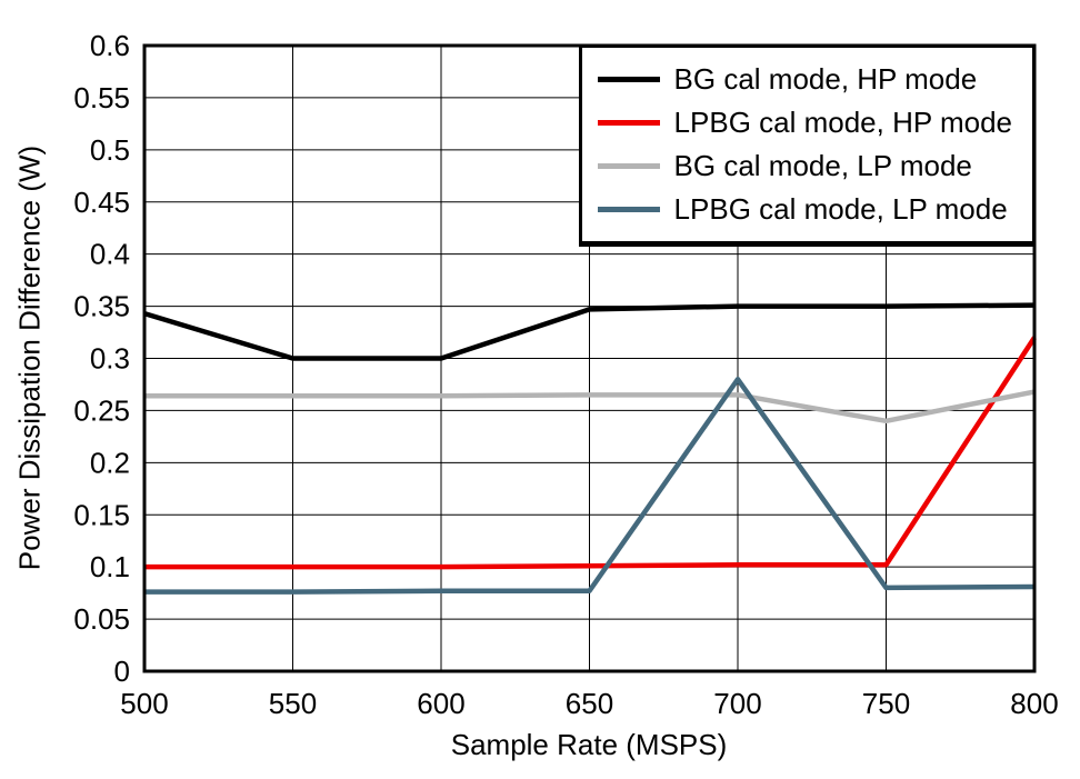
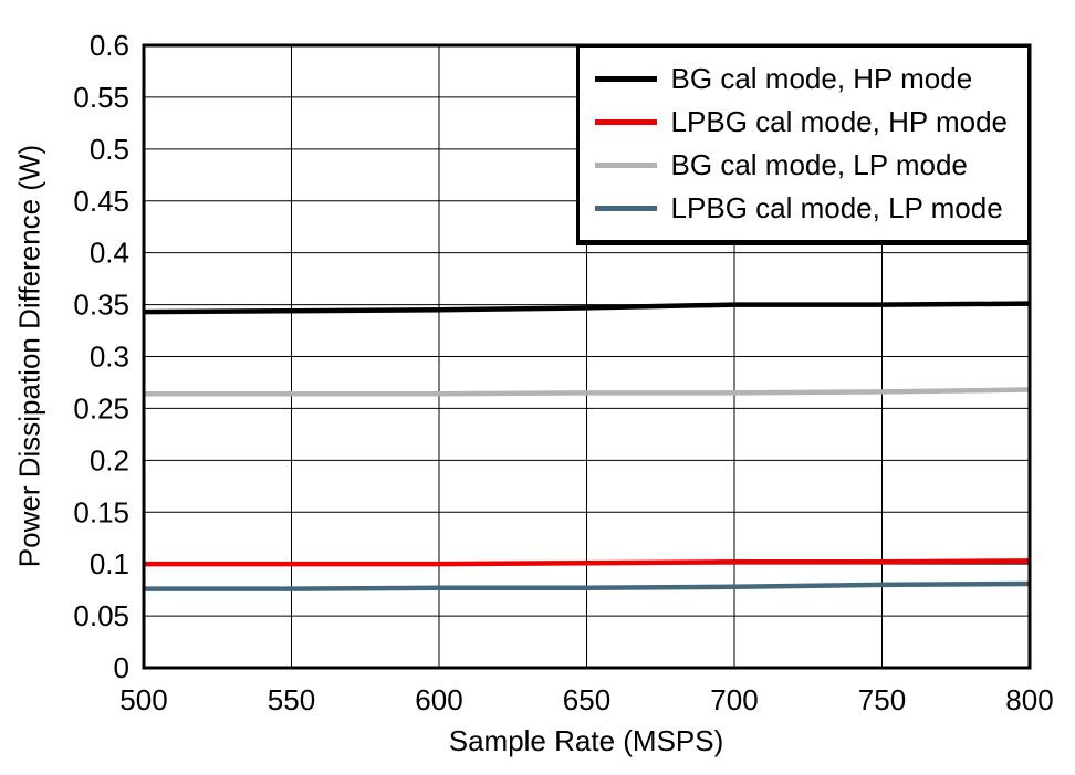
BG cal mode, HP mode/550: 0.30 -> 0.34
BG cal mode, HP mode/600: 0.30 -> 0.34
LPBG cal mode, LP mode/700: 0.28 -> 0.08
BG cal mode, LP mode/750: 0.24 -> 0.27
LPBG cal mode, HP mode/800: 0.32 -> 0.10
